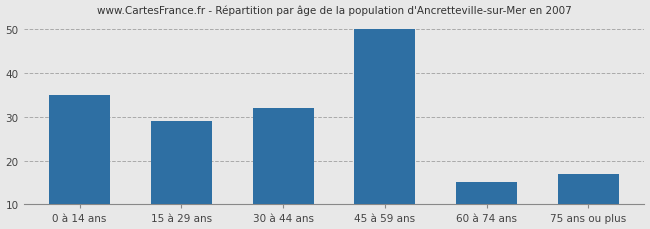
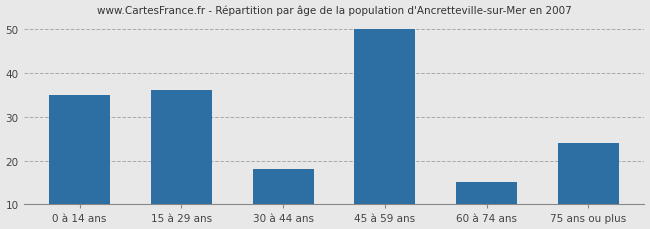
15 à 29 ans: 29 -> 36
30 à 44 ans: 32 -> 18
75 ans ou plus: 17 -> 24
